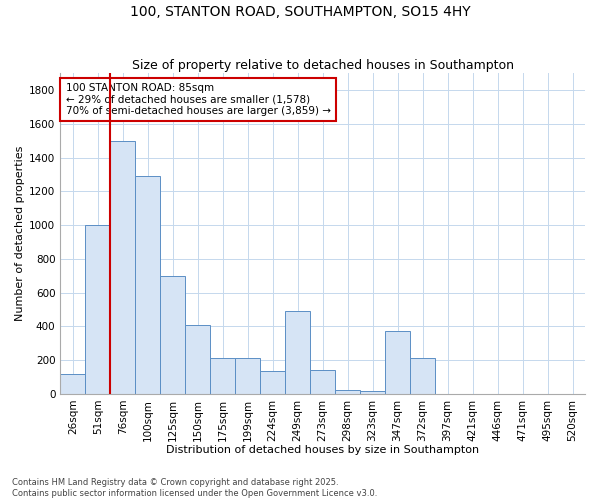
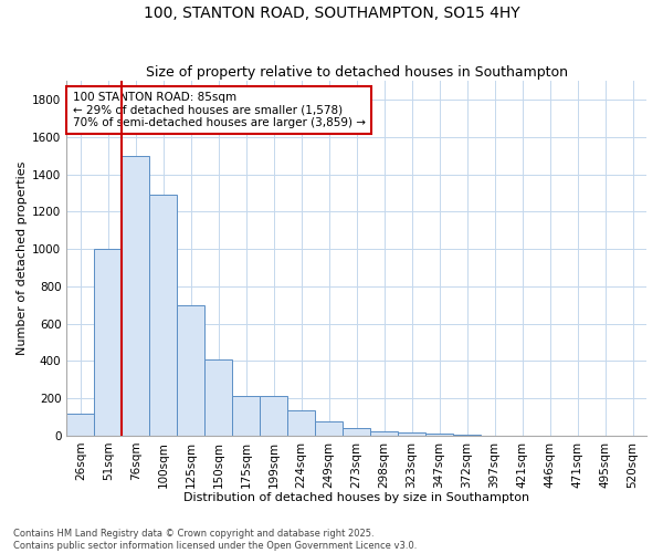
249sqm: 490 -> 80
273sqm: 140 -> 40
347sqm: 370 -> 10
372sqm: 210 -> 0
